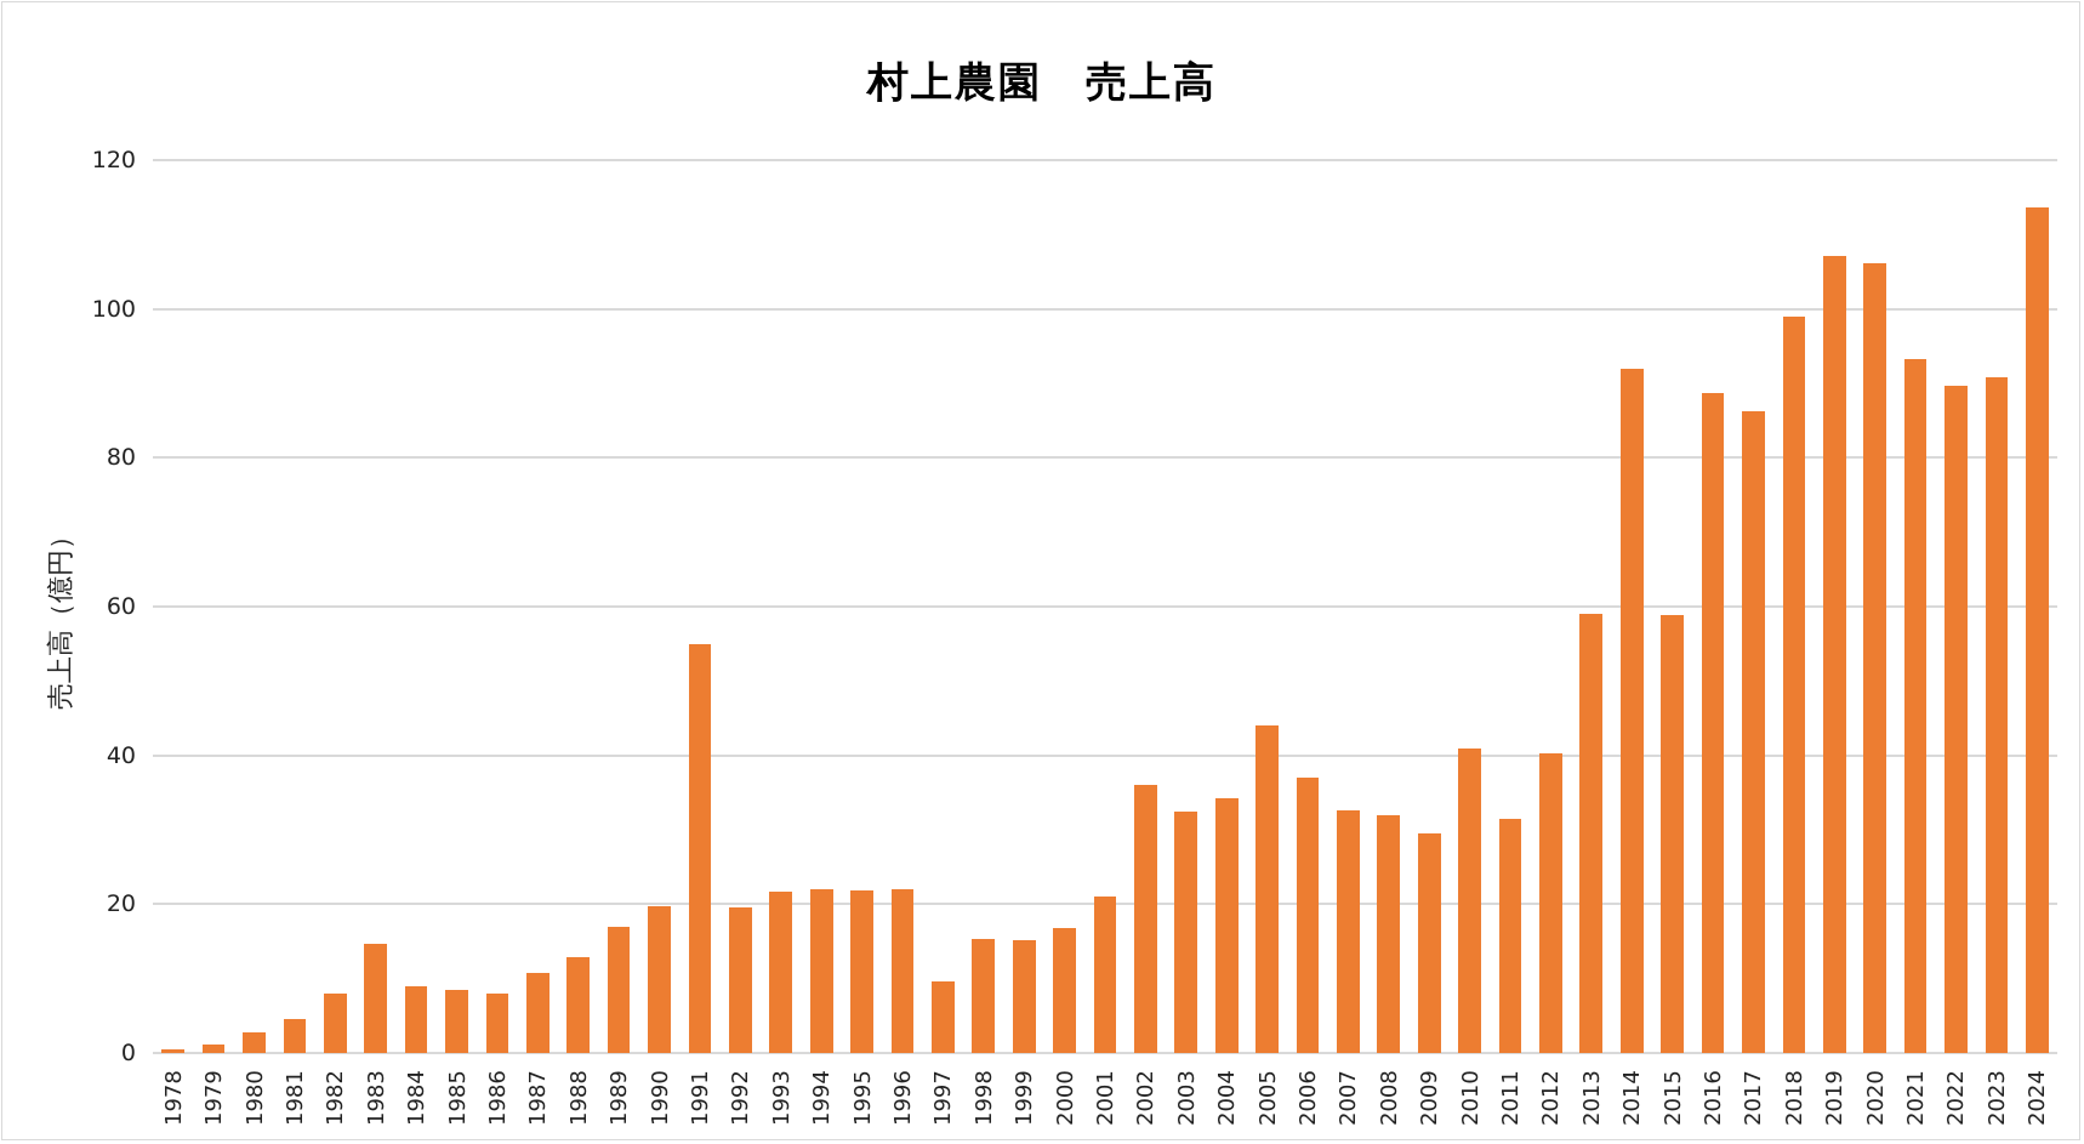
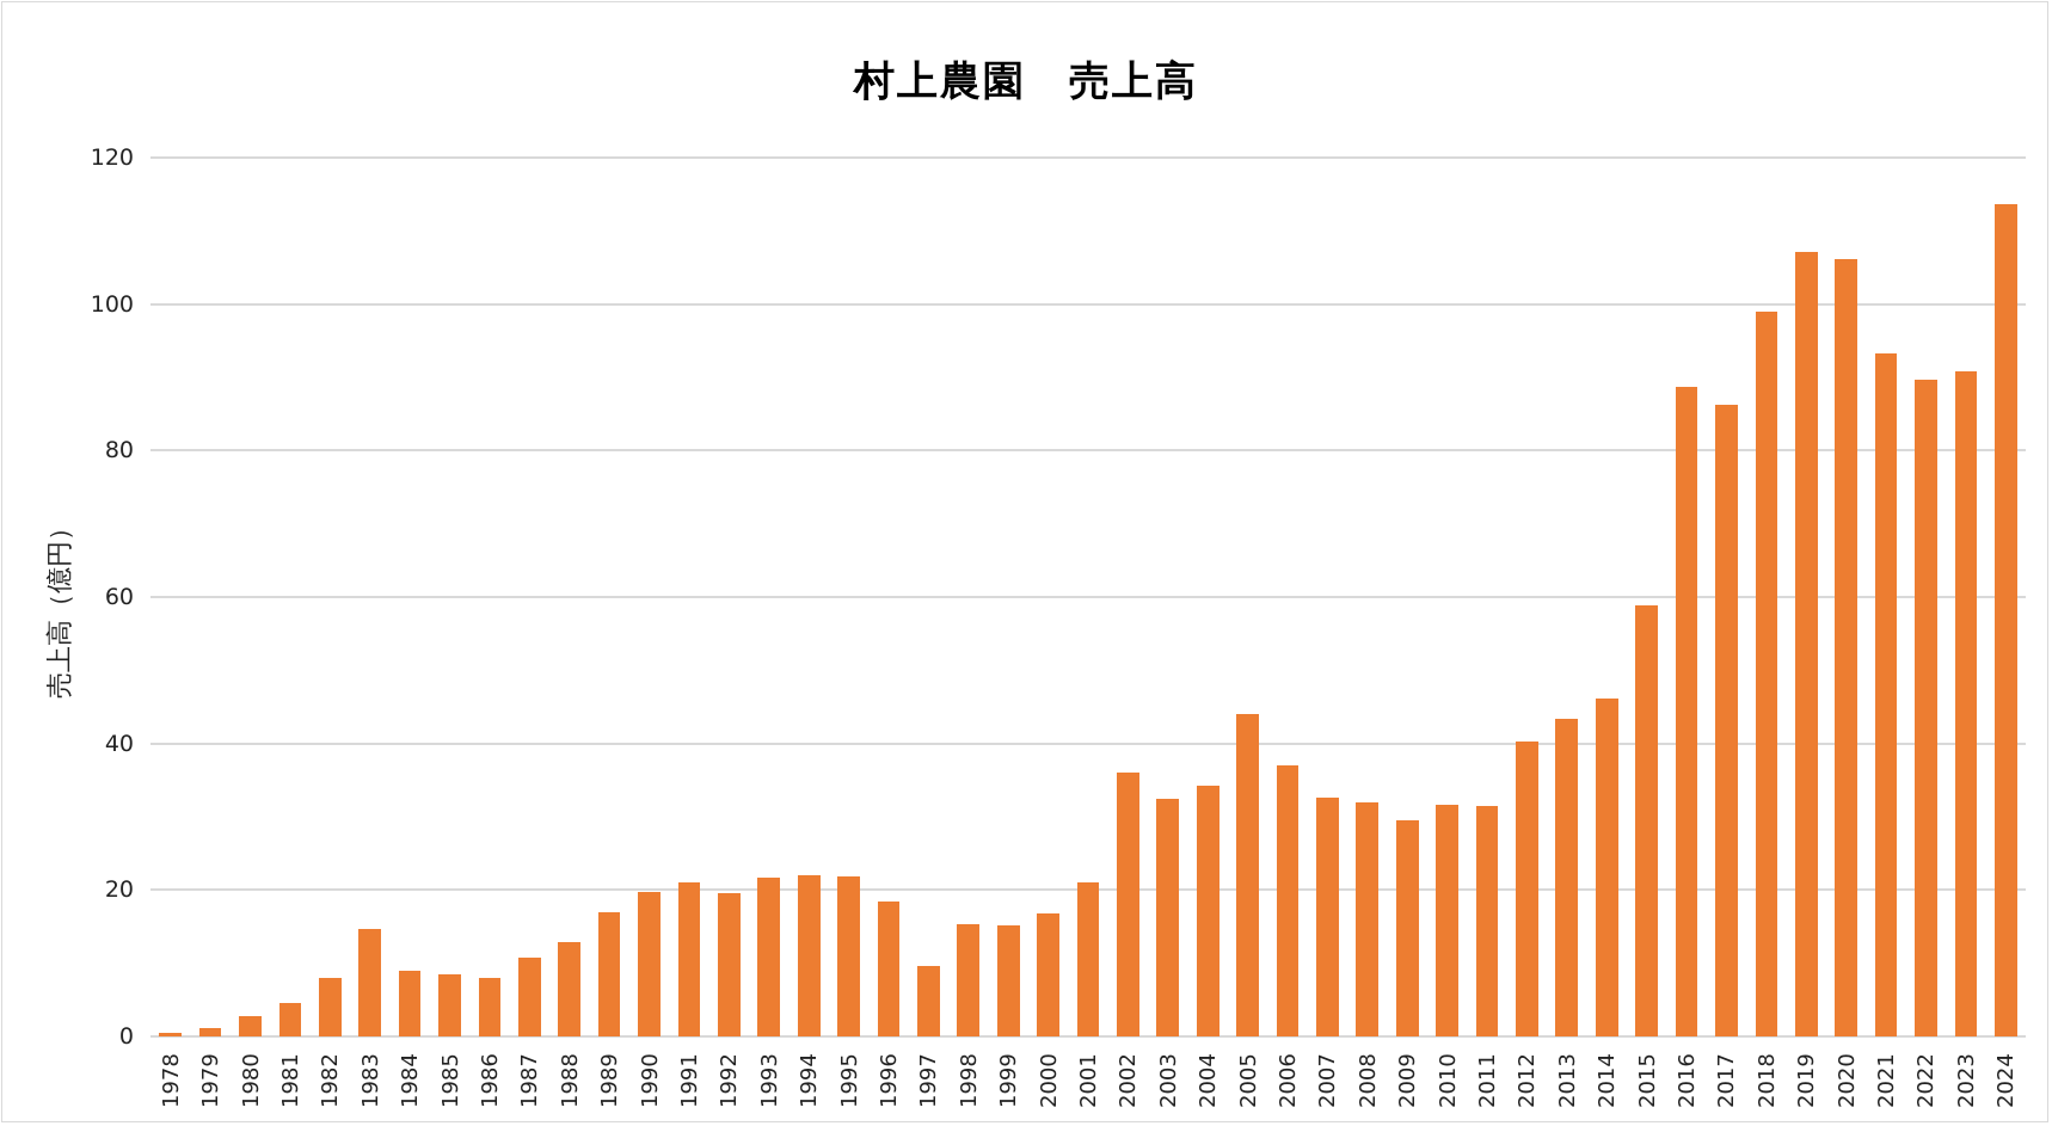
1991: 55 -> 21
1996: 22 -> 18
2010: 41 -> 32
2013: 59 -> 43
2014: 92 -> 46
